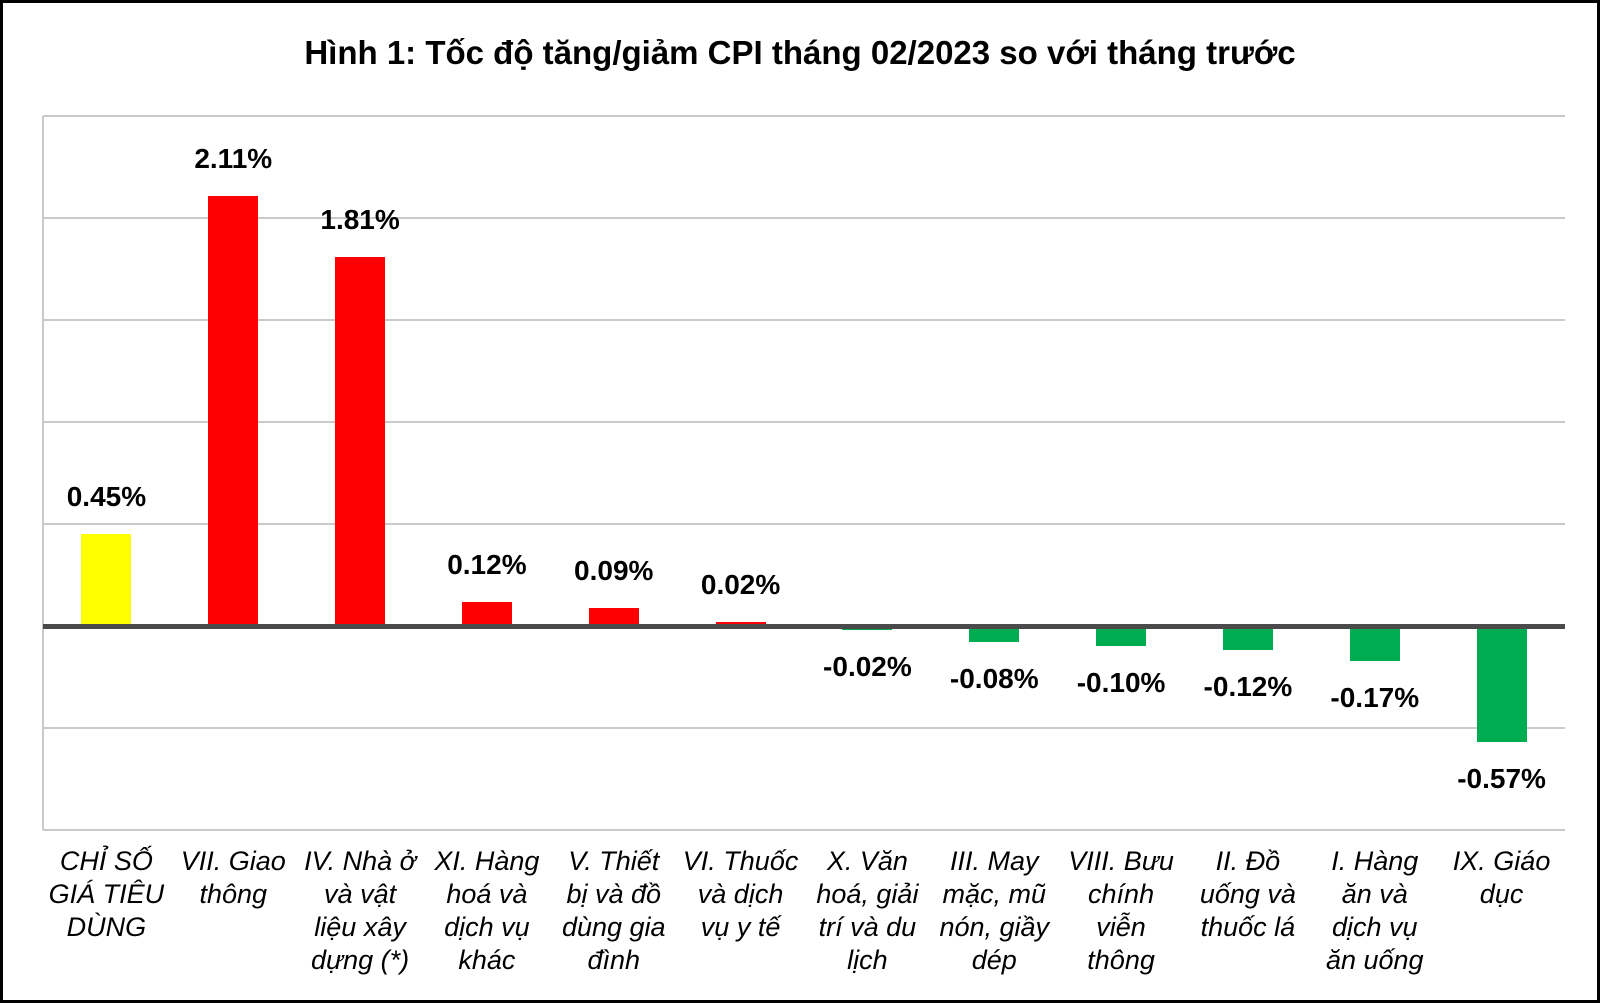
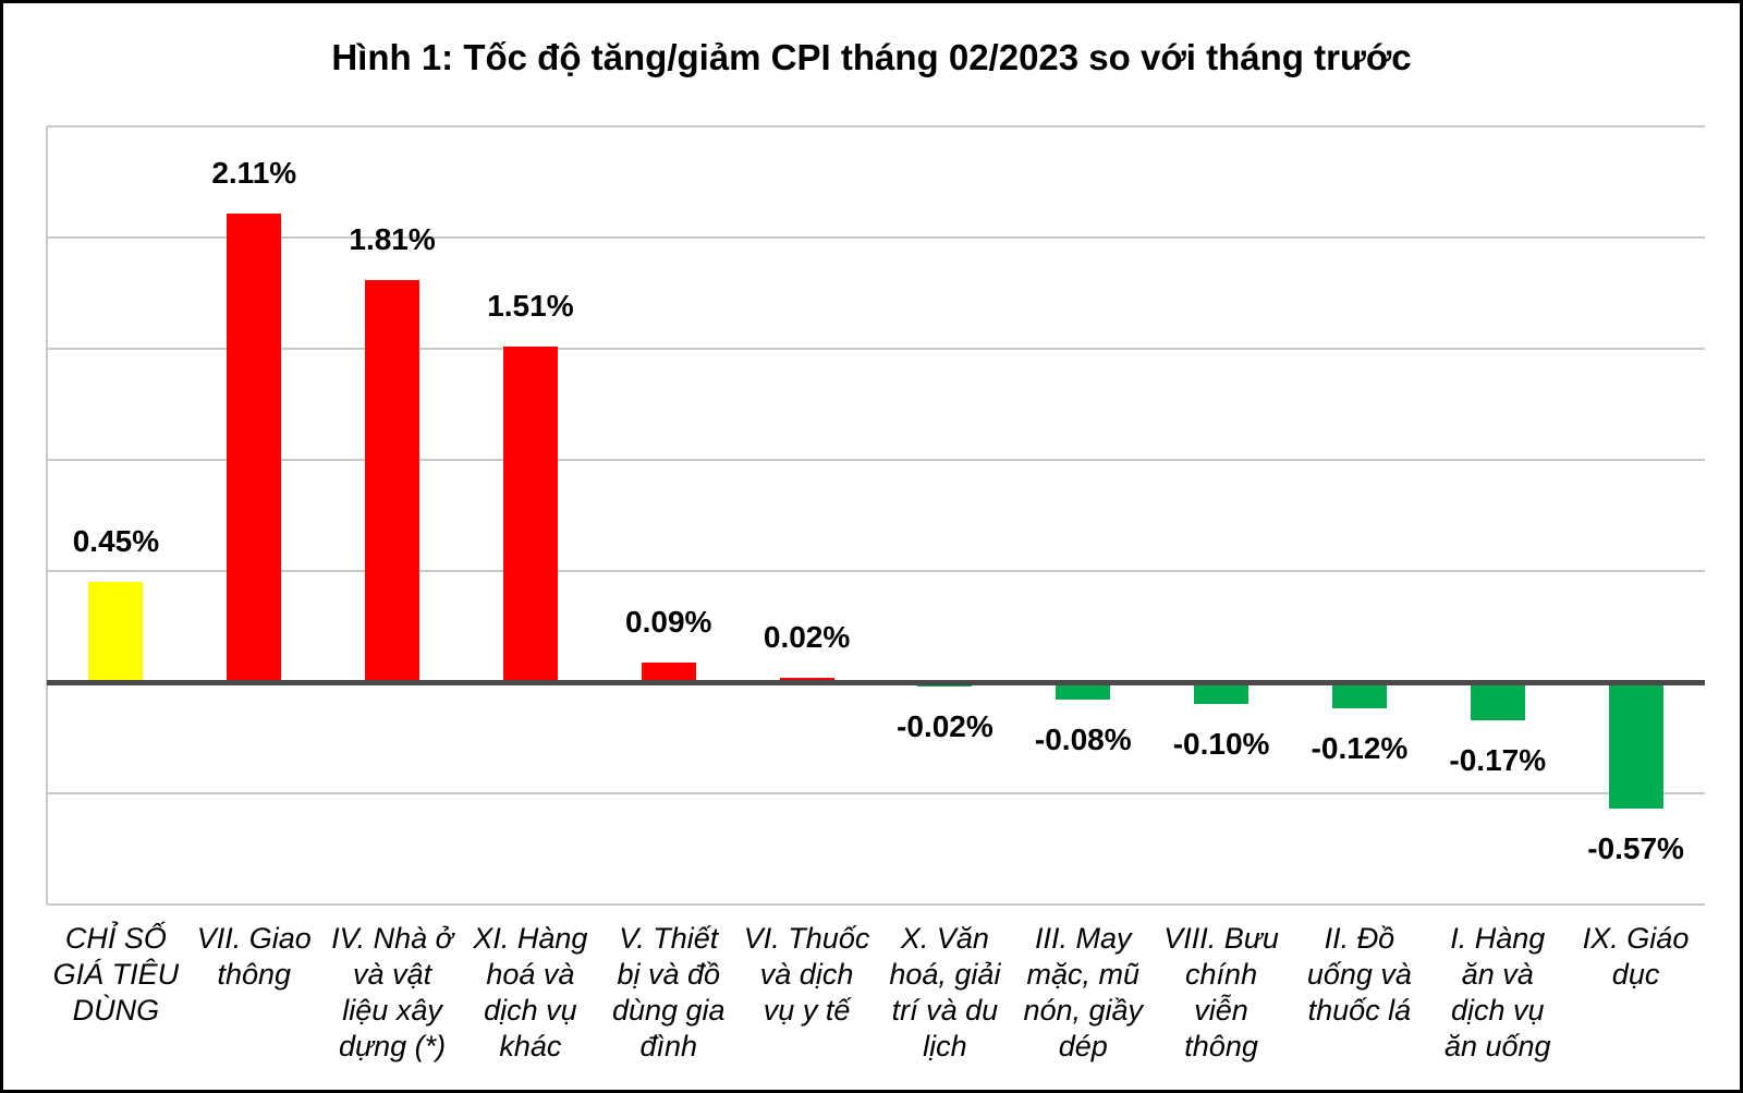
XI. Hàng hoá và dịch vụ khác: 0.12% -> 1.51%
